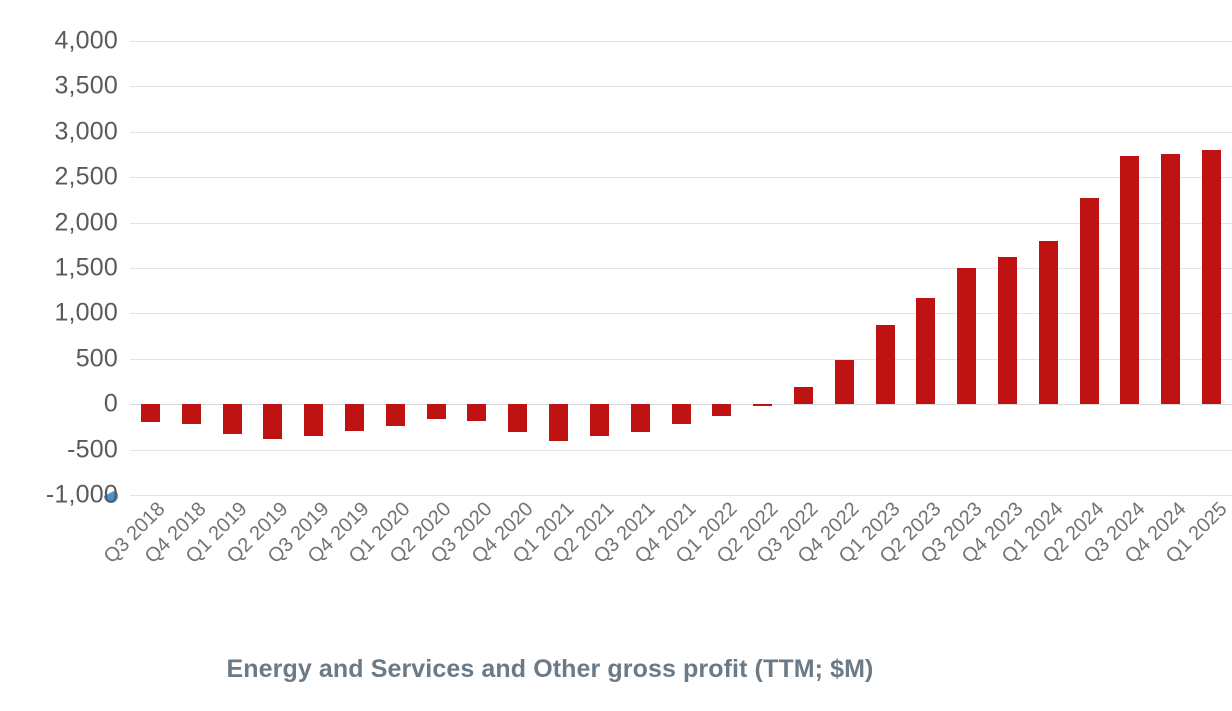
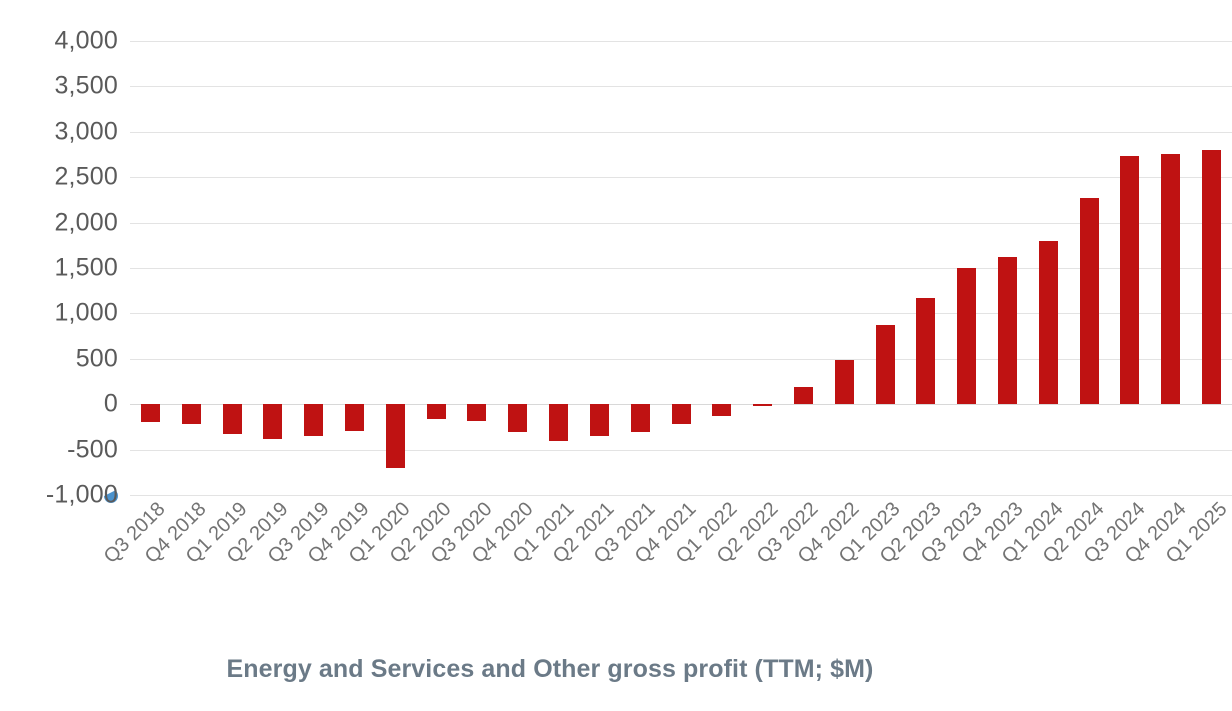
Q1 2020: -200 -> -700
